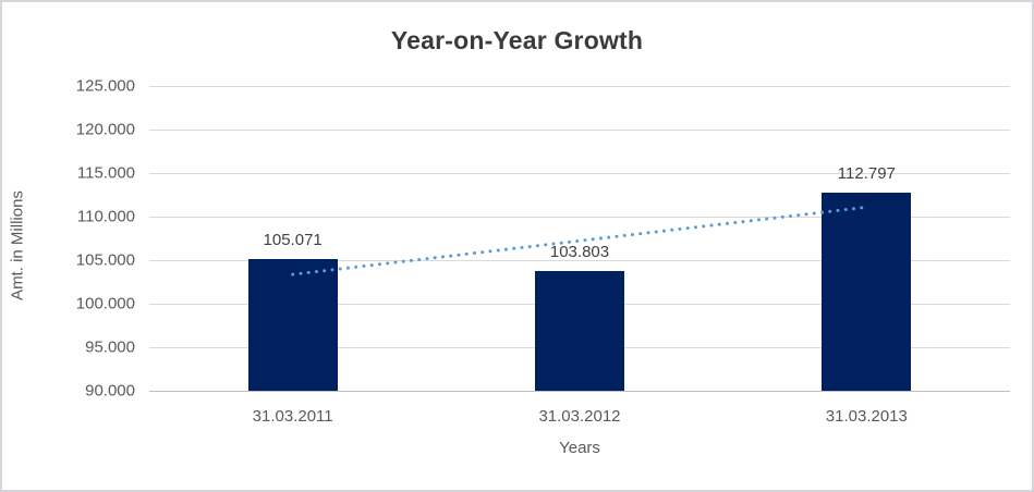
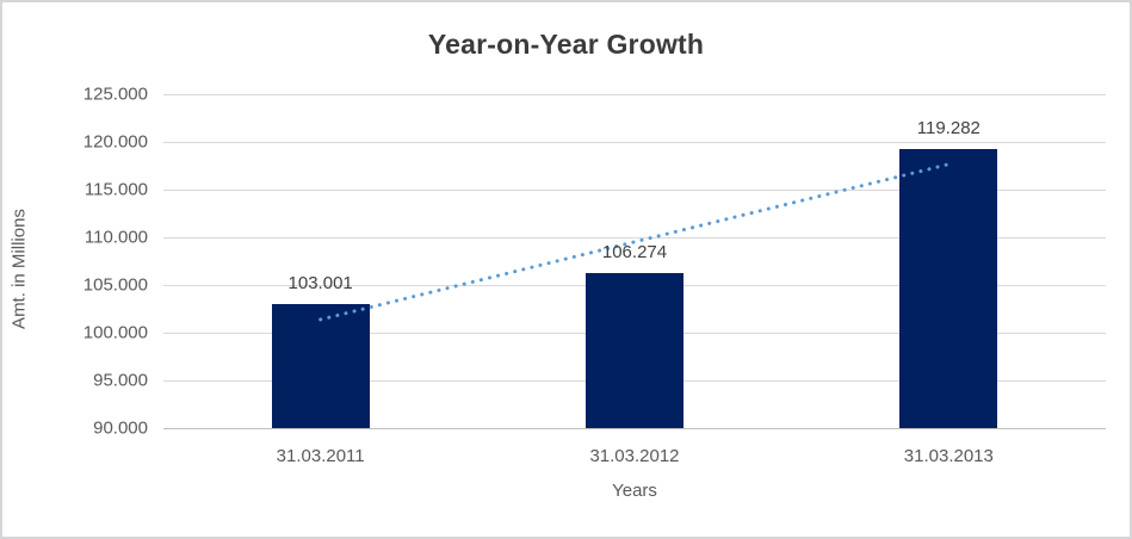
31.03.2011: 105.071 -> 103.001
31.03.2012: 103.803 -> 106.274
31.03.2013: 112.797 -> 119.282
